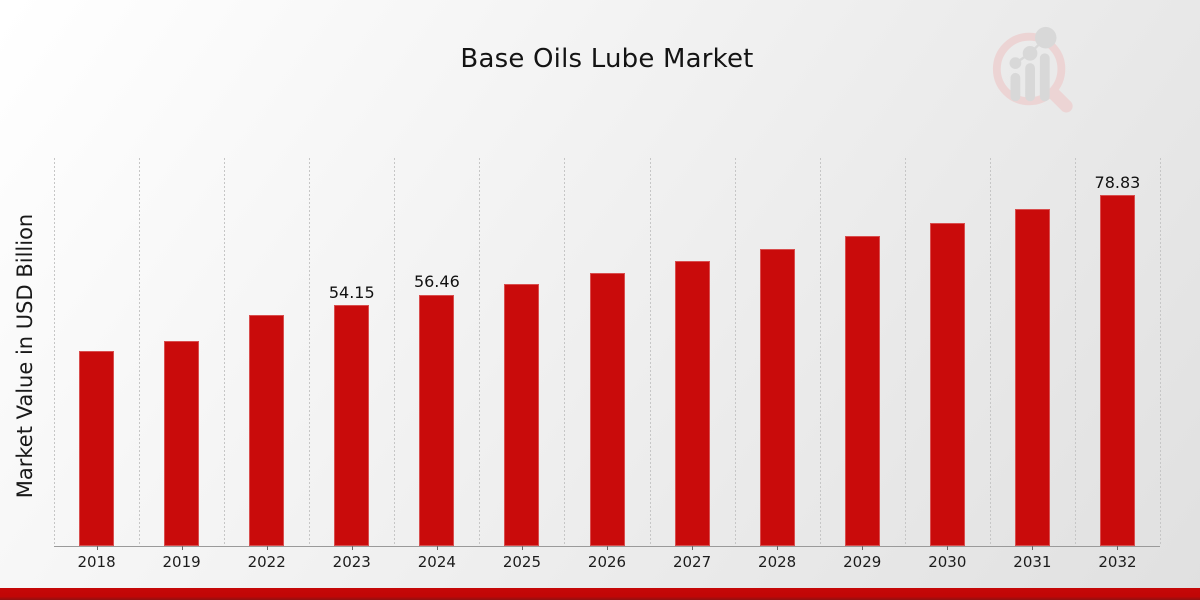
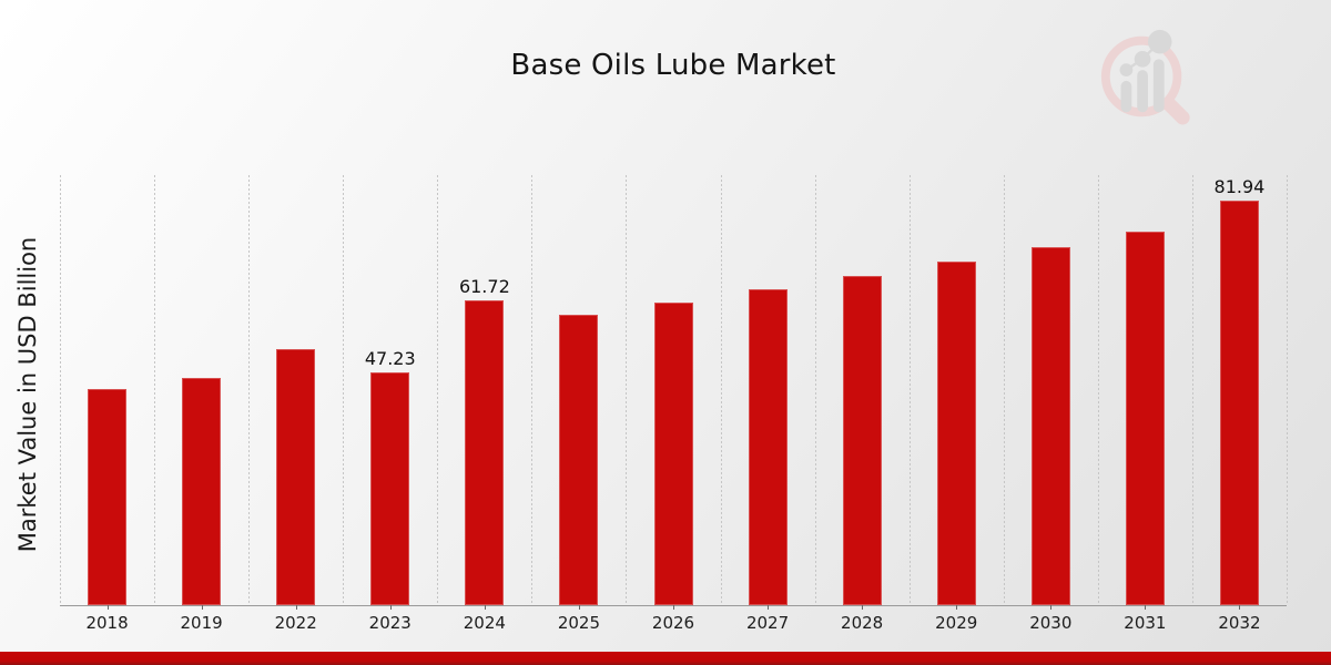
2023: 54.15 -> 47.23
2024: 56.46 -> 61.72
2032: 78.83 -> 81.94
